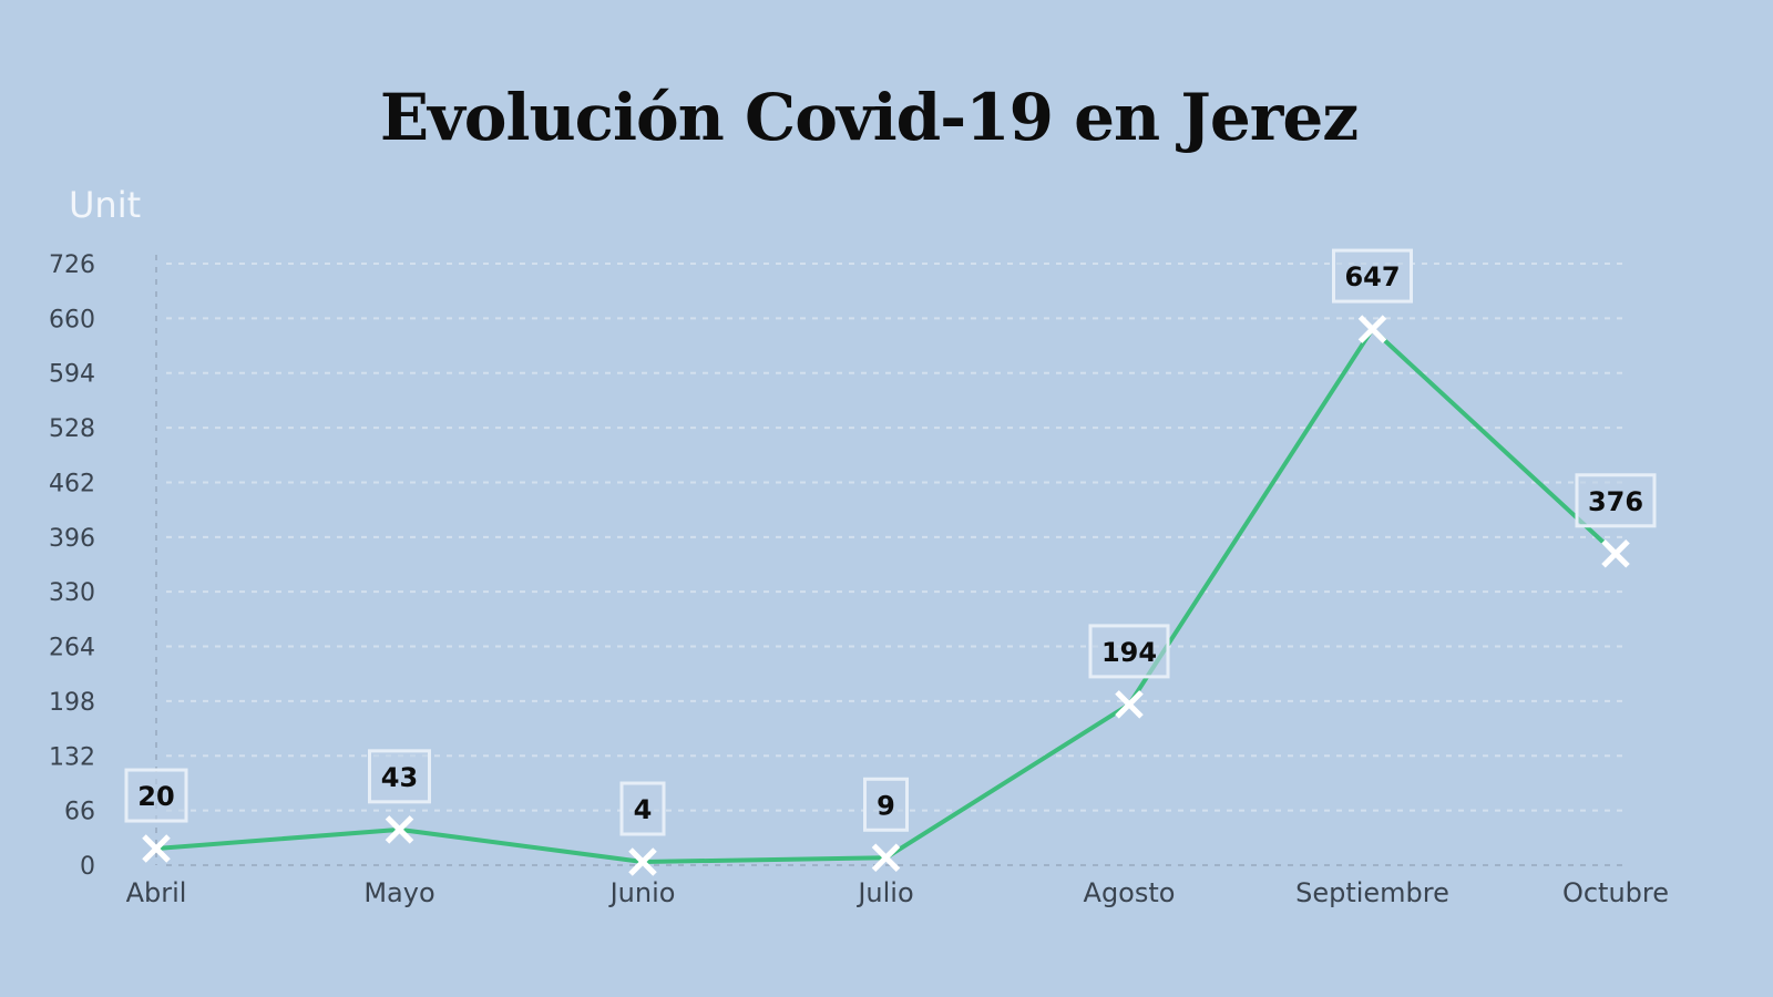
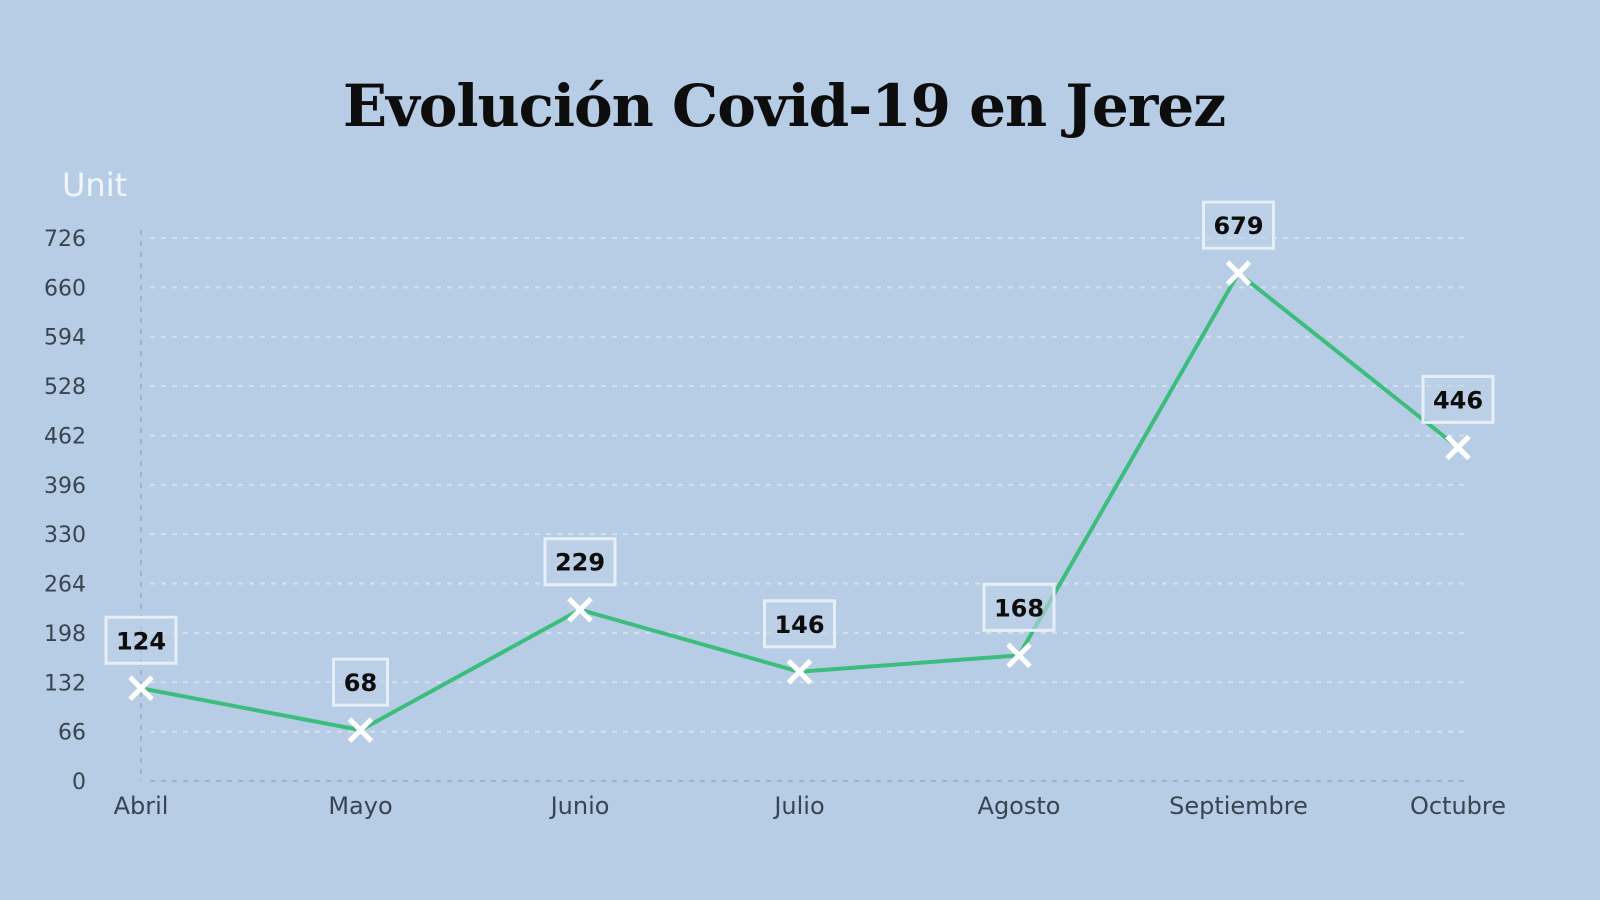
Abril: 20 -> 124
Mayo: 43 -> 68
Junio: 4 -> 229
Julio: 9 -> 146
Agosto: 194 -> 168
Septiembre: 647 -> 679
Octubre: 376 -> 446
